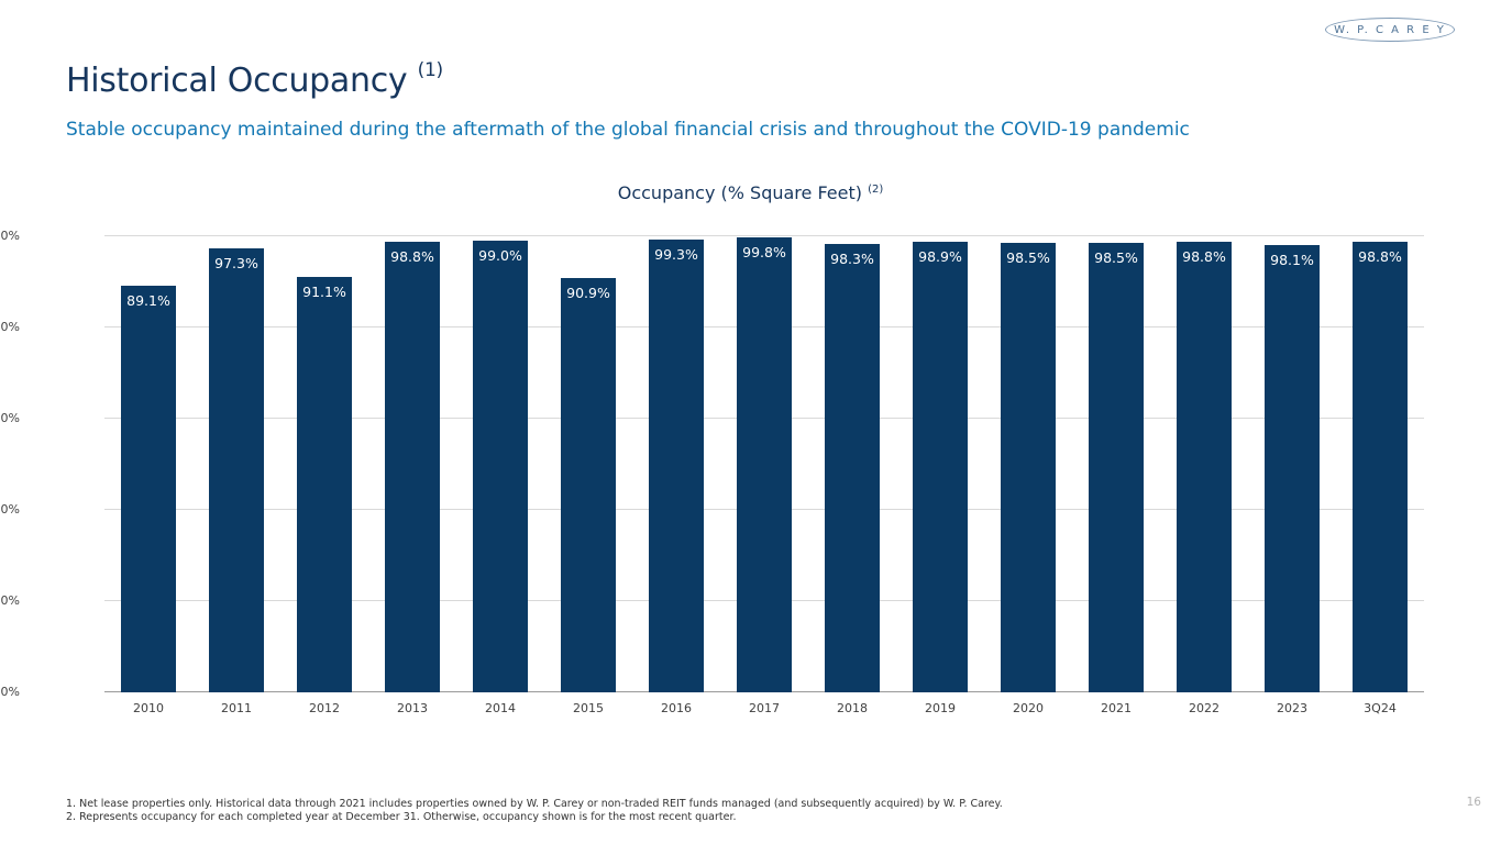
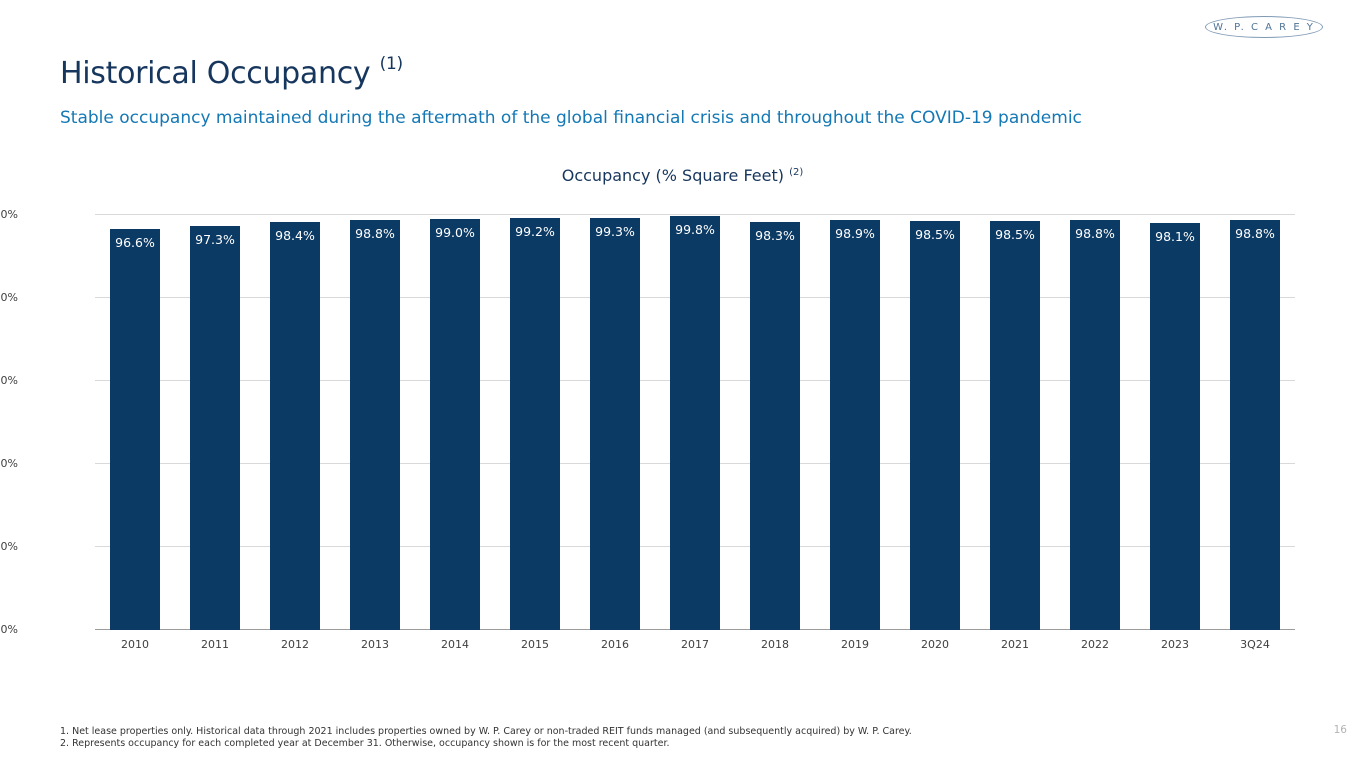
2010: 89.1% -> 96.6%
2012: 91.1% -> 98.4%
2015: 90.9% -> 99.2%
